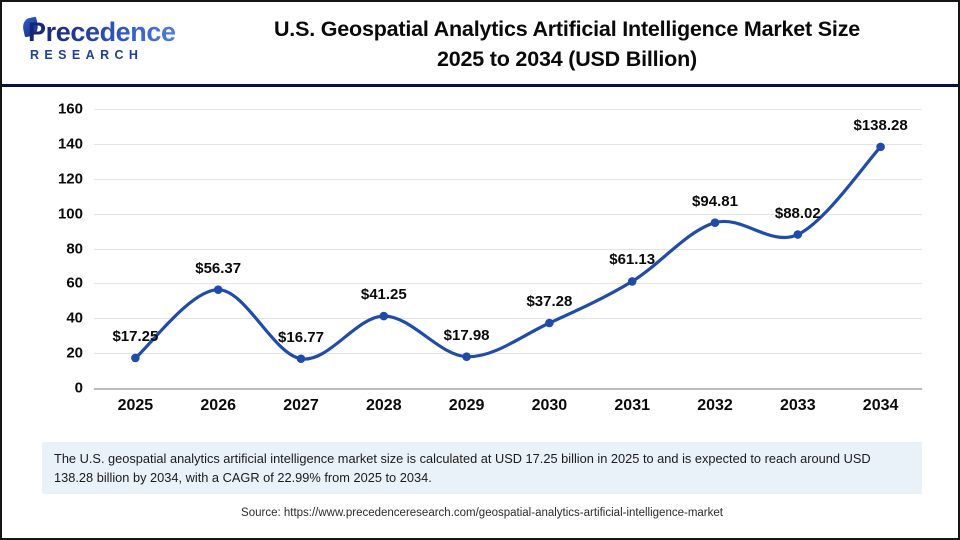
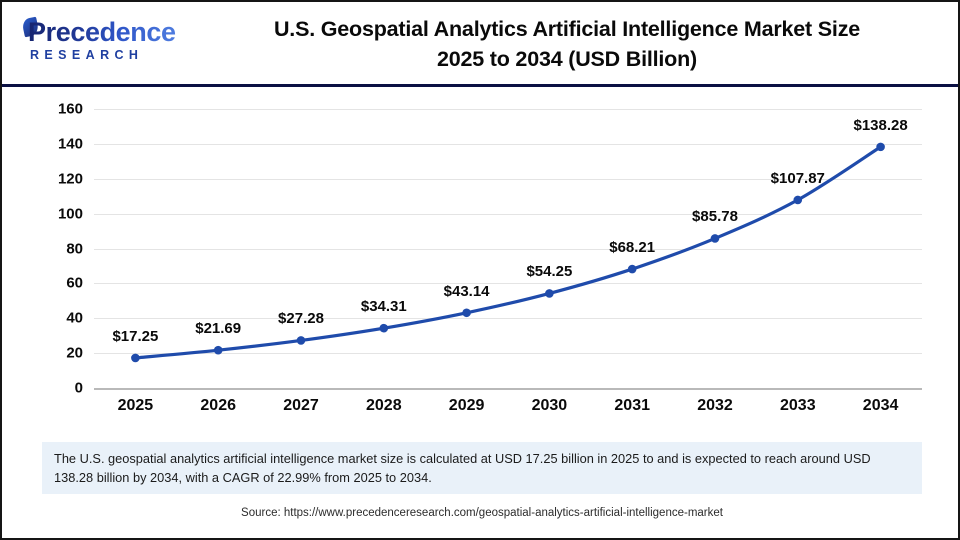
2026: $56.37 -> $21.69
2027: $16.77 -> $27.28
2028: $41.25 -> $34.31
2029: $17.98 -> $43.14
2030: $37.28 -> $54.25
2031: $61.13 -> $68.21
2032: $94.81 -> $85.78
2033: $88.02 -> $107.87
